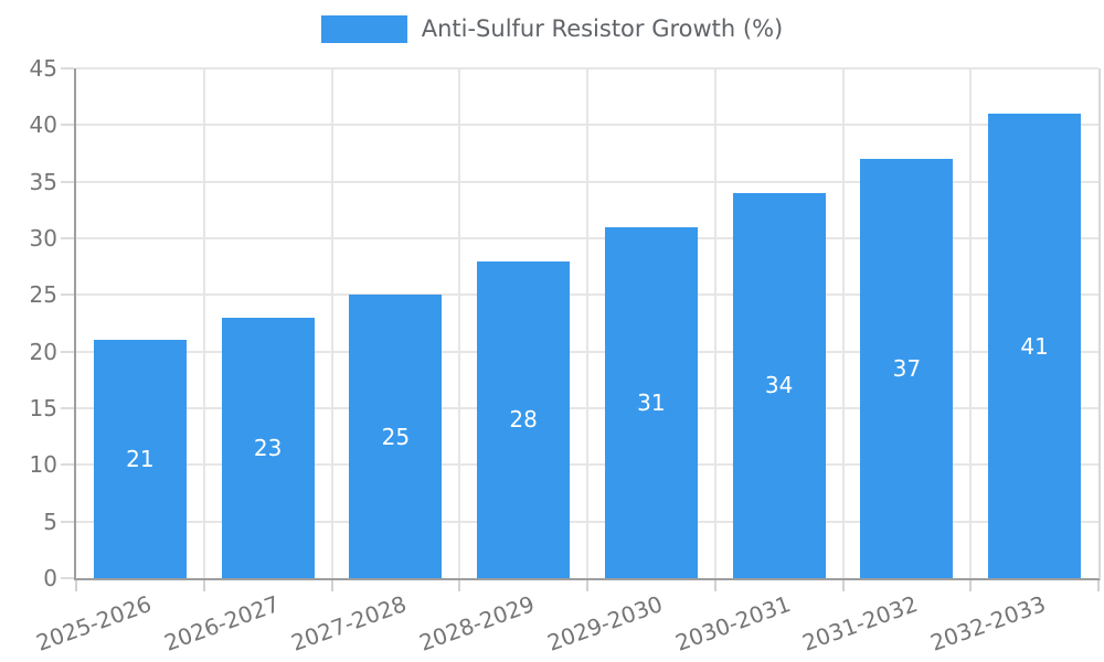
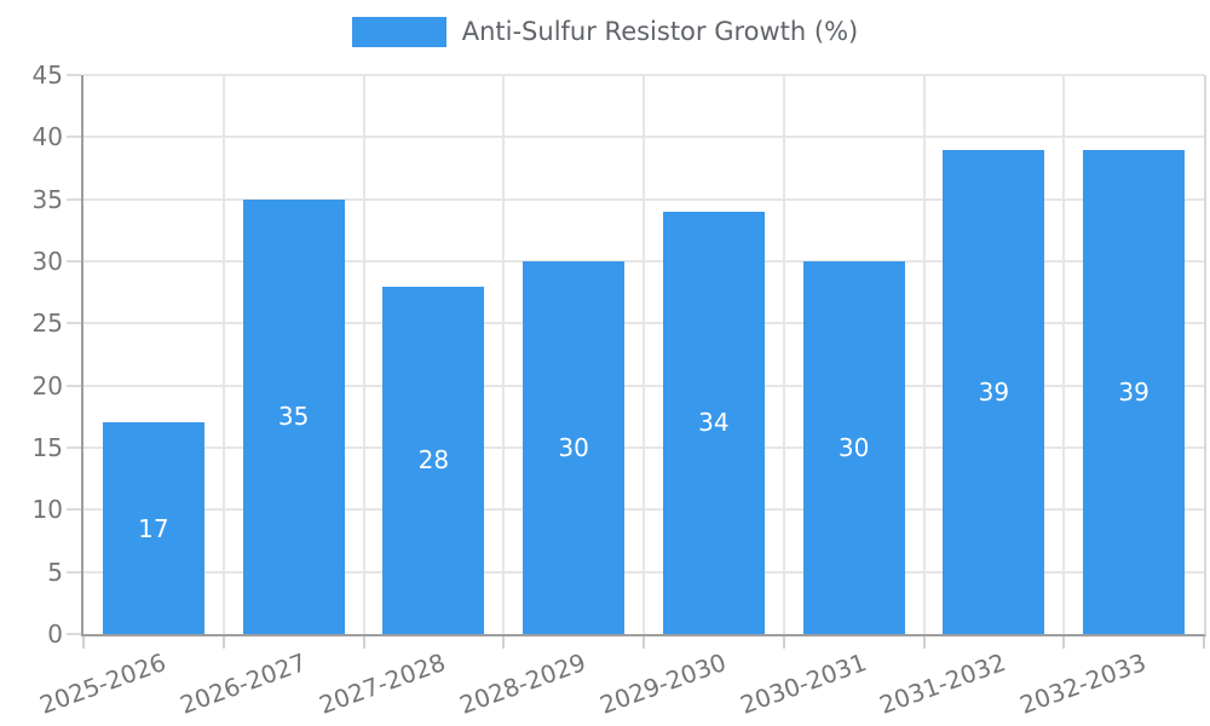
2025-2026: 21 -> 17
2026-2027: 23 -> 35
2027-2028: 25 -> 28
2028-2029: 28 -> 30
2029-2030: 31 -> 34
2030-2031: 34 -> 30
2031-2032: 37 -> 39
2032-2033: 41 -> 39
